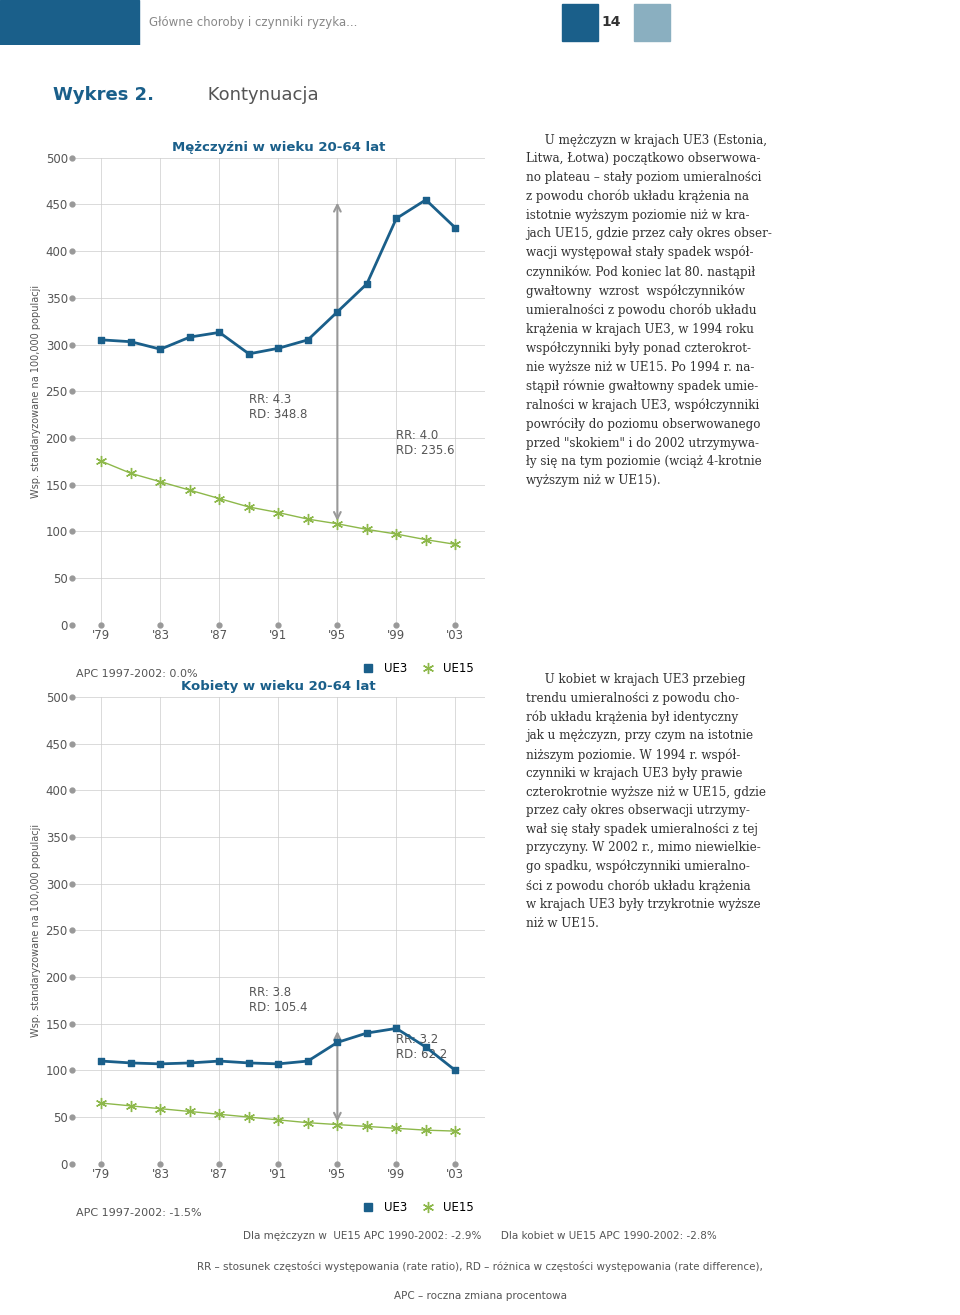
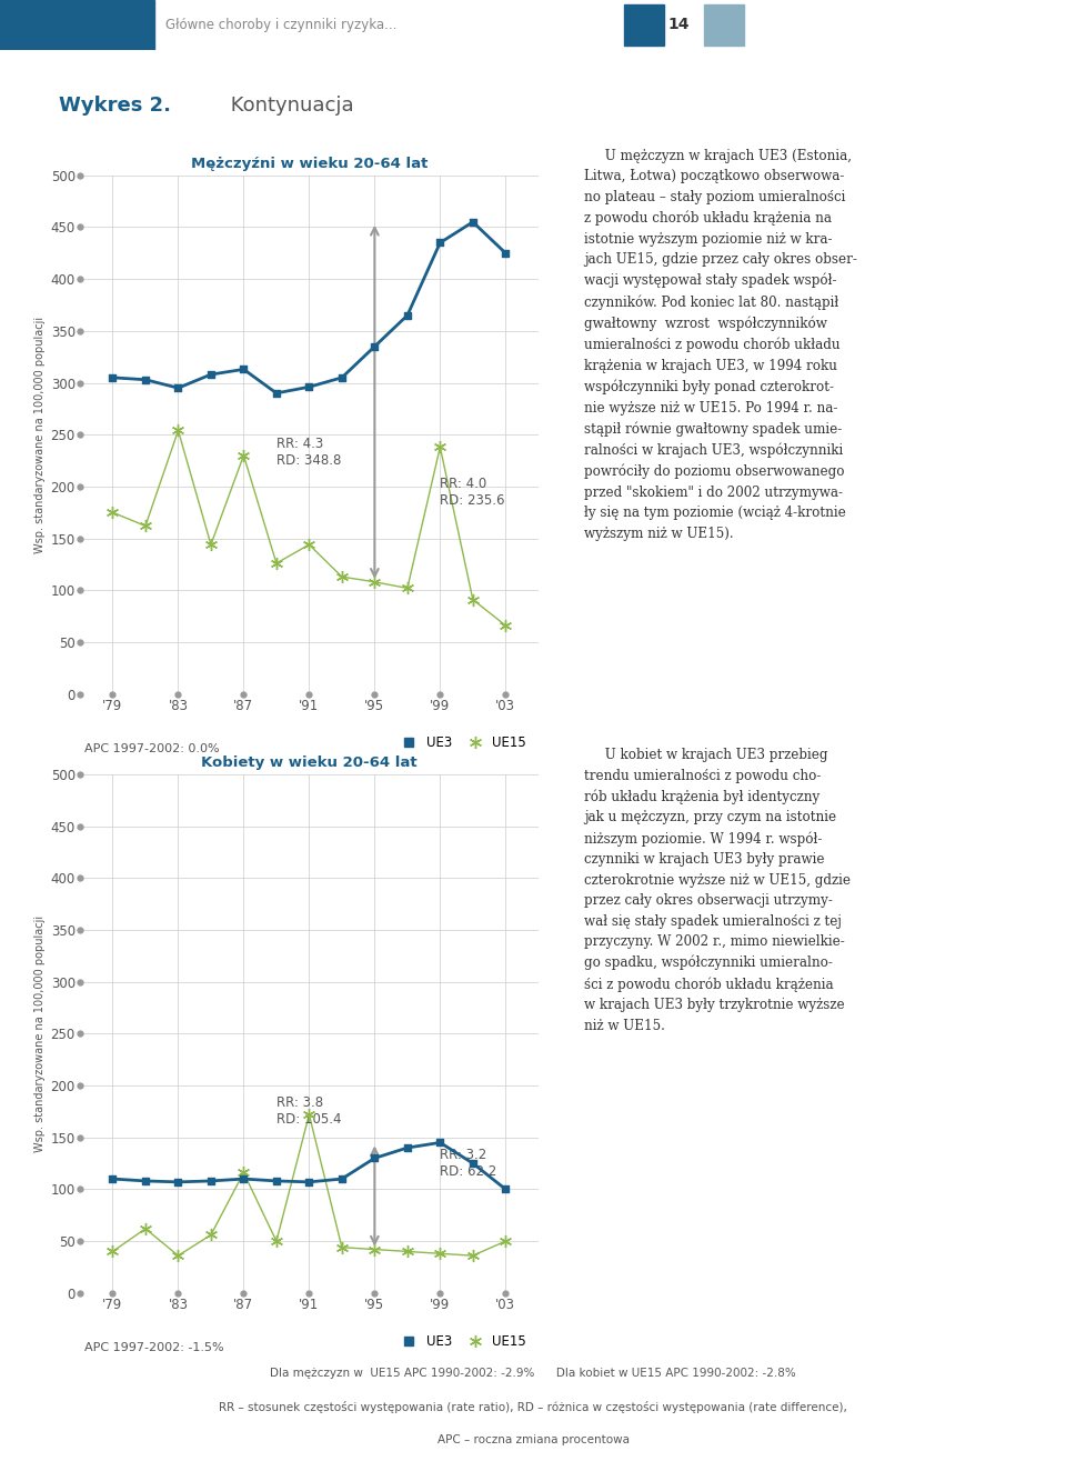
Mężczyźni w wieku 20-64 lat/UE15/'83: 153 -> 254
Mężczyźni w wieku 20-64 lat/UE15/'87: 135 -> 230
Mężczyźni w wieku 20-64 lat/UE15/'91: 120 -> 144
Mężczyźni w wieku 20-64 lat/UE15/'99: 97 -> 238
Mężczyźni w wieku 20-64 lat/UE15/'03: 86 -> 66
Kobiety w wieku 20-64 lat/UE15/'79: 65 -> 40
Kobiety w wieku 20-64 lat/UE15/'83: 59 -> 36
Kobiety w wieku 20-64 lat/UE15/'87: 53 -> 116
Kobiety w wieku 20-64 lat/UE15/'91: 47 -> 172
Kobiety w wieku 20-64 lat/UE15/'03: 35 -> 50
